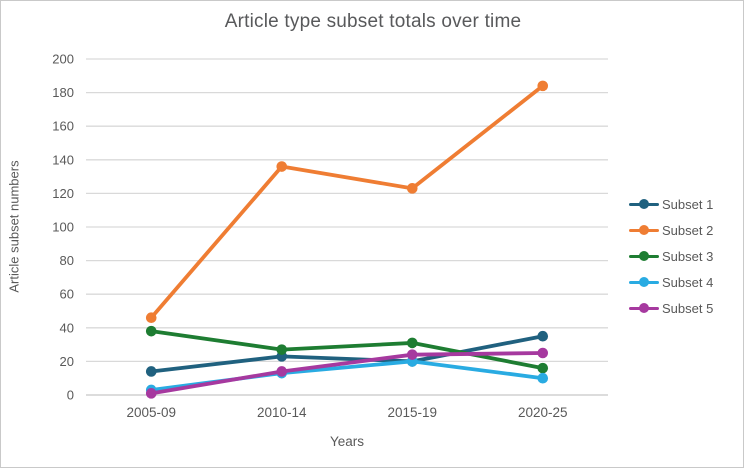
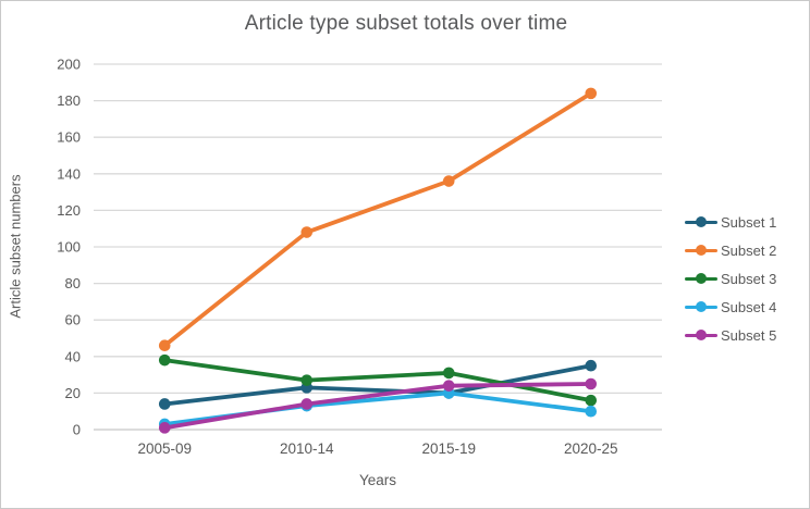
Subset 2/2010-14: 136 -> 108
Subset 2/2015-19: 123 -> 136
